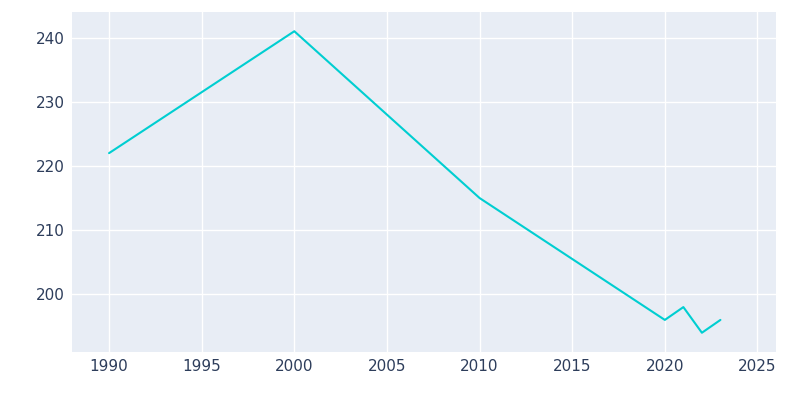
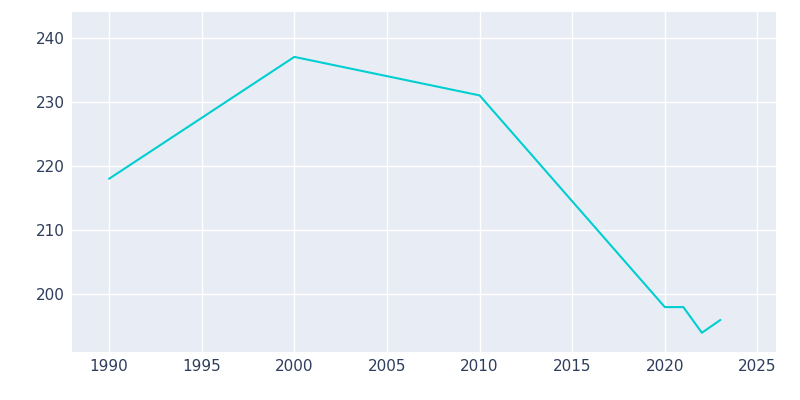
1990: 222 -> 218
2000: 241 -> 237
2010: 215 -> 231
2020: 196 -> 198
